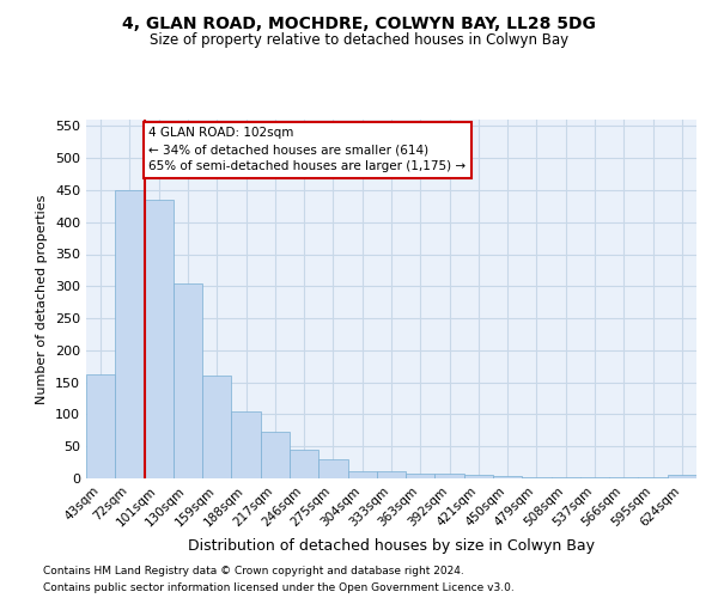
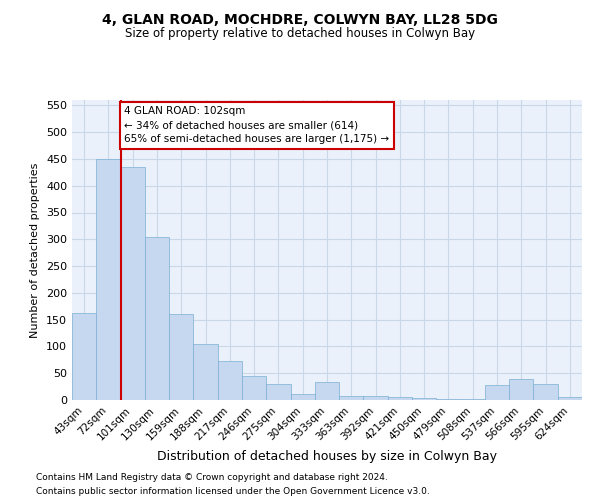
333sqm: 12 -> 34
537sqm: 1 -> 28
566sqm: 1 -> 40
595sqm: 2 -> 30
